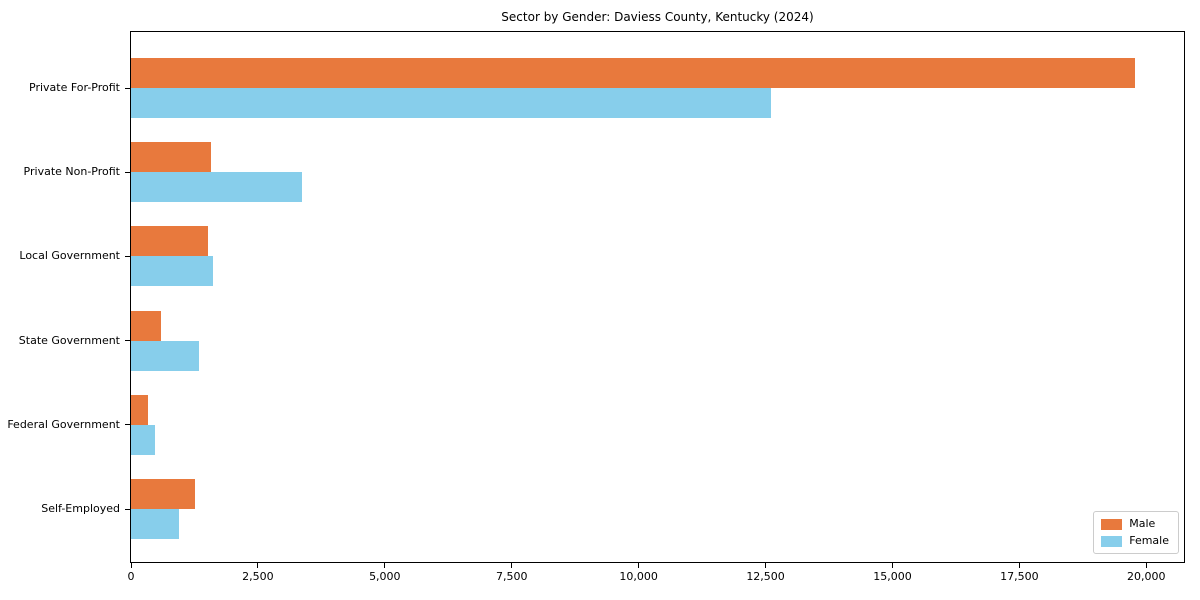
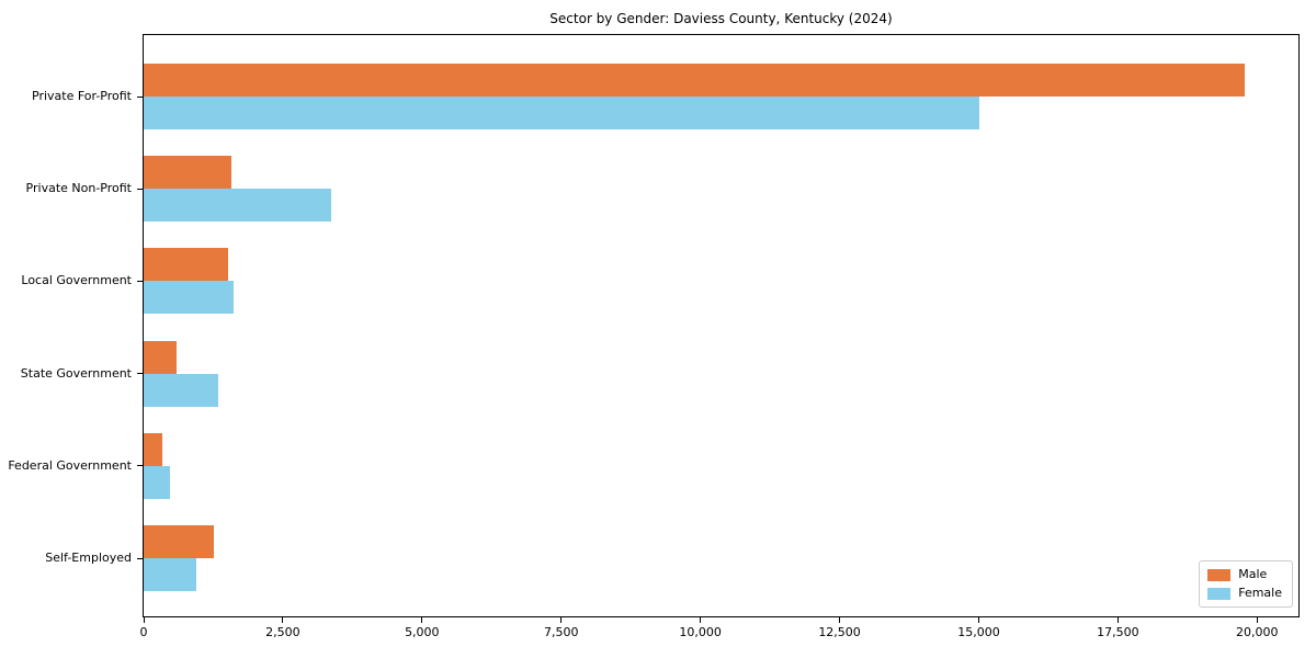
Female/Private For-Profit: 12600 -> 15000
